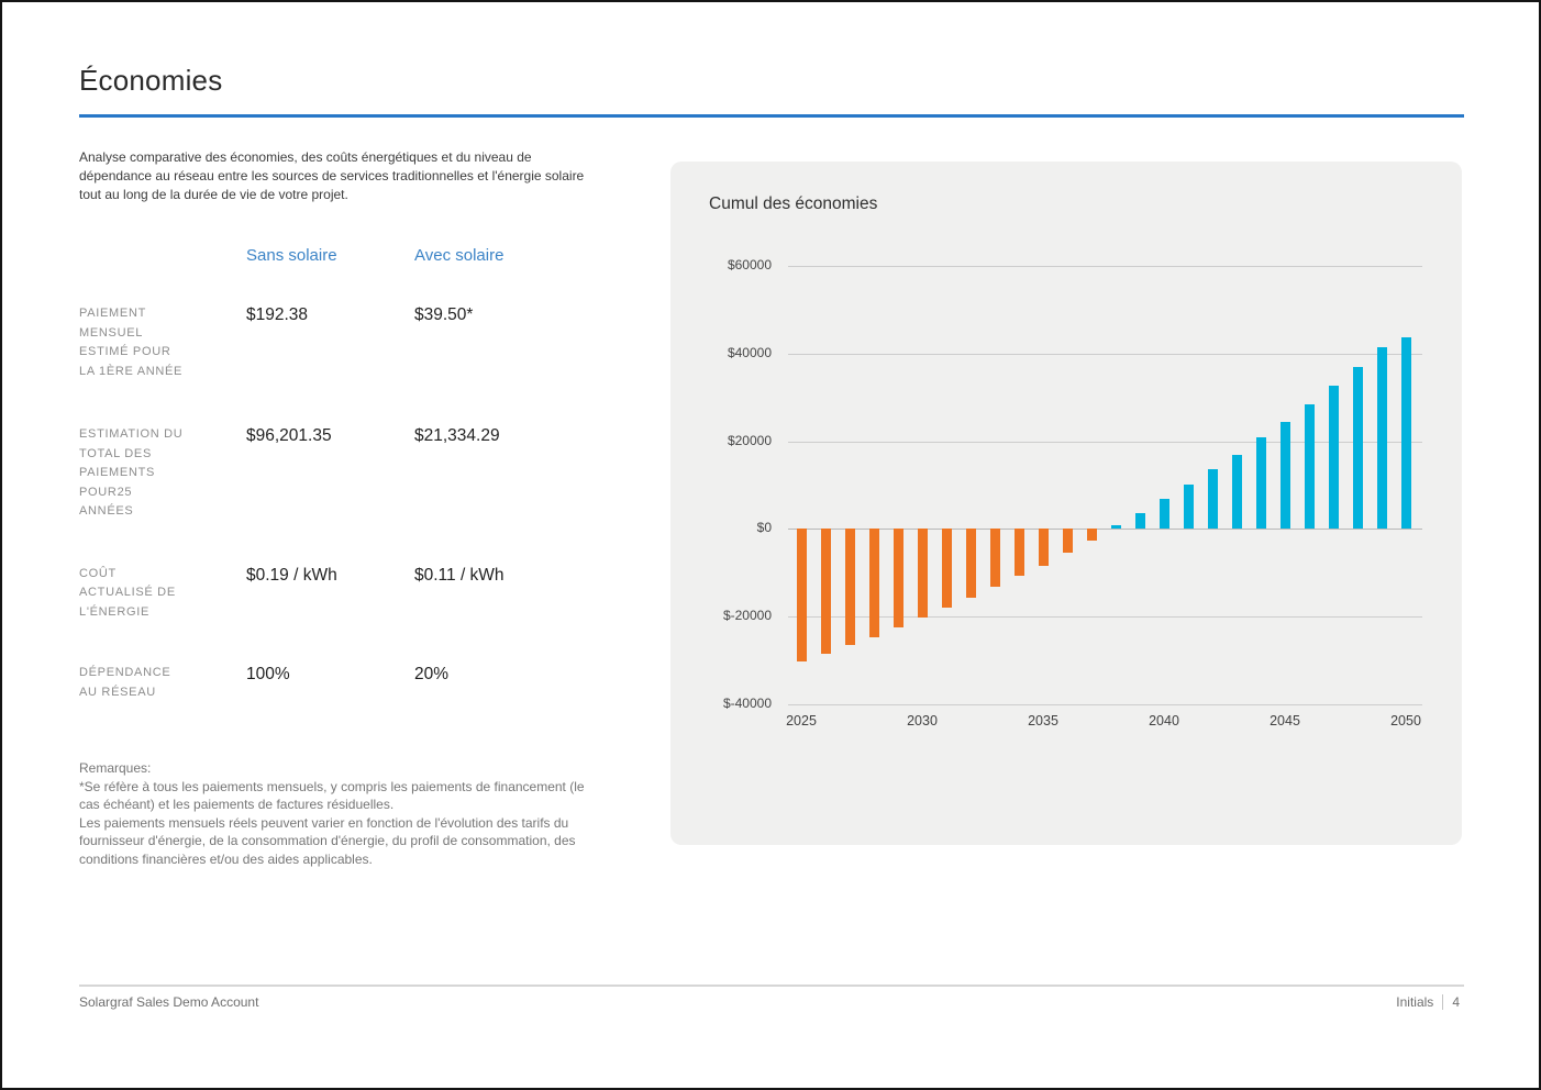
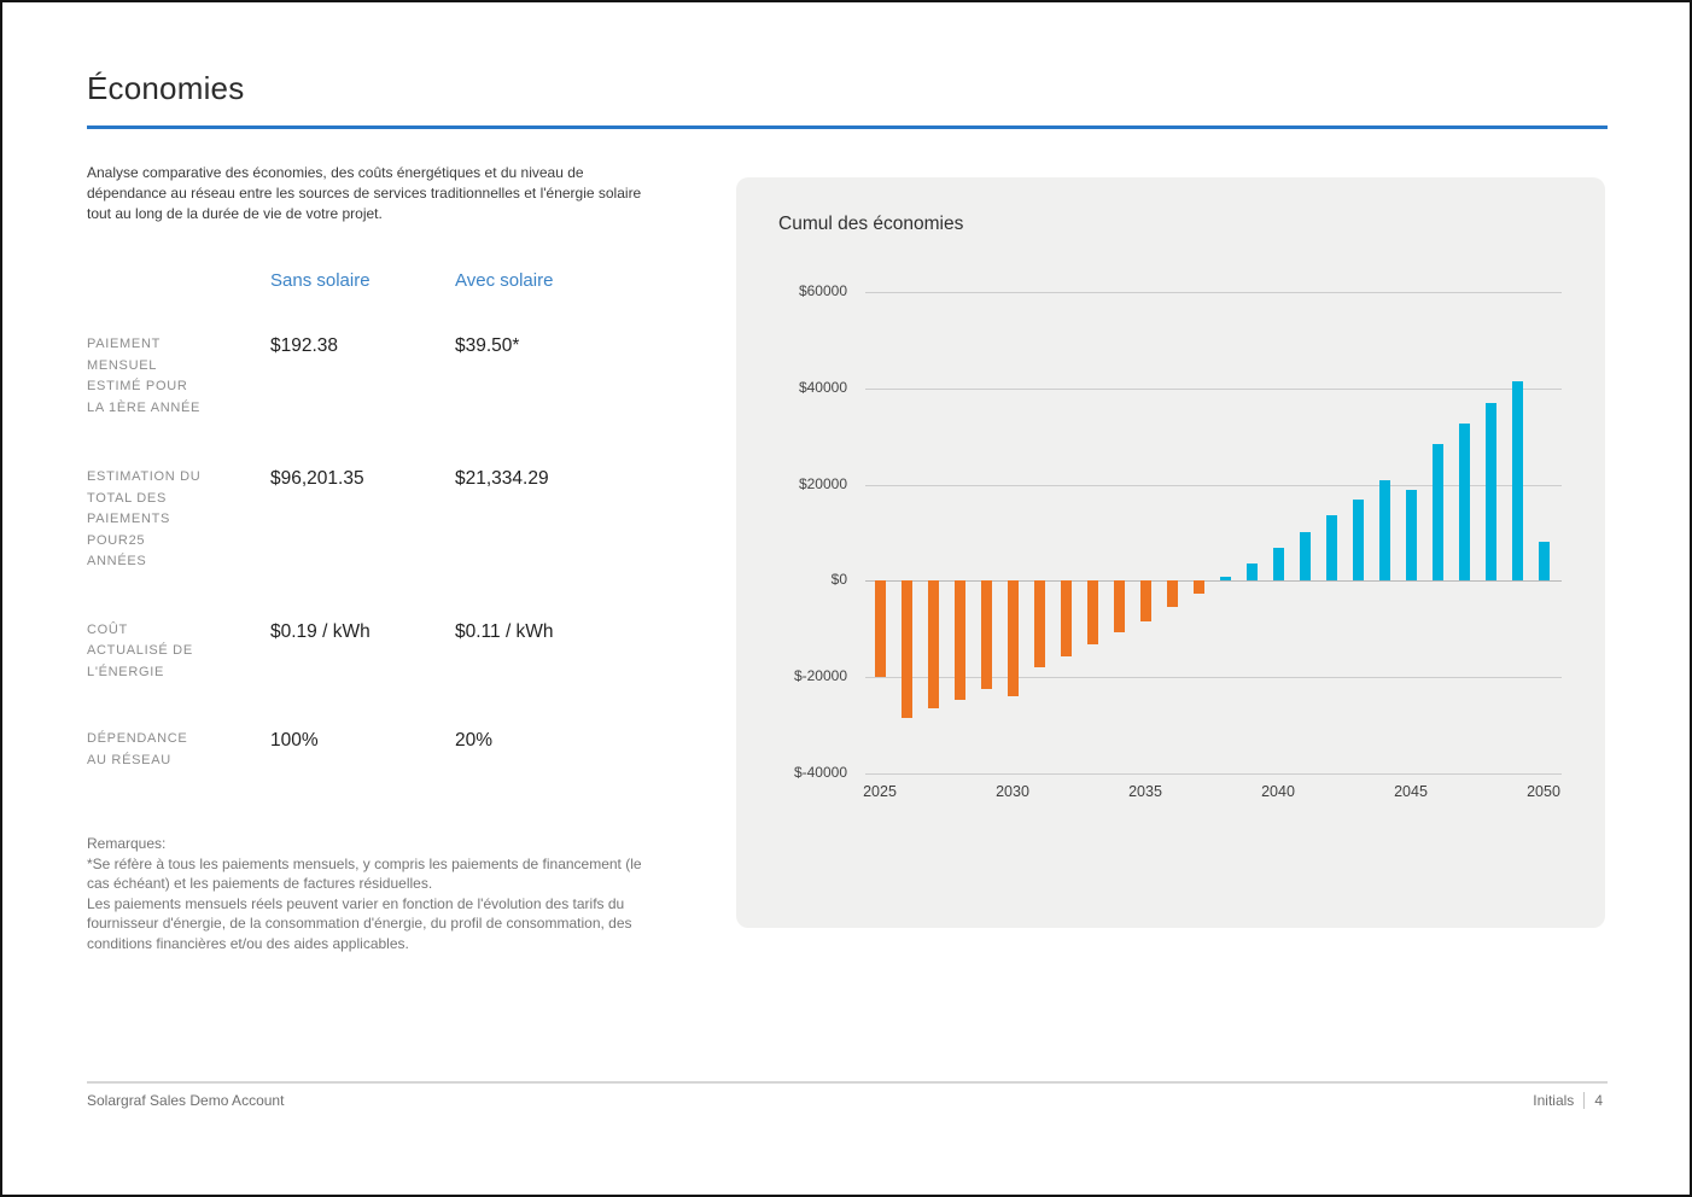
2025: -$30000 -> -$20000
2030: -$20000 -> -$24000
2045: $24000 -> $19000
2050: $44000 -> $8000
